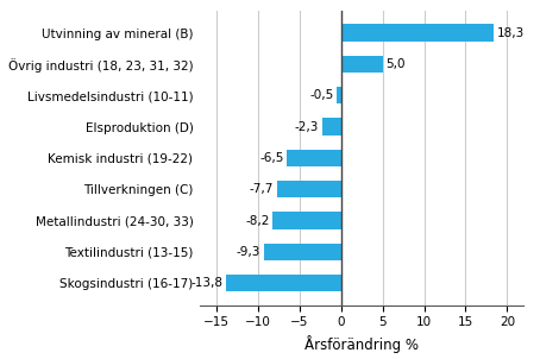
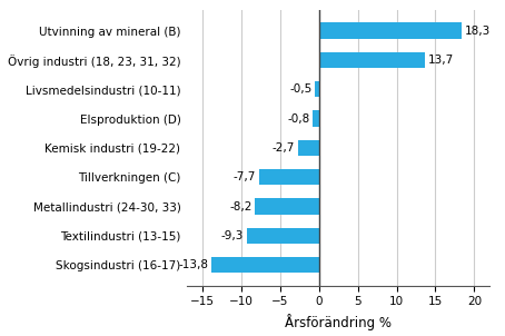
Övrig industri (18, 23, 31, 32): 5,0 -> 13,7
Elsproduktion (D): -2,3 -> -0,8
Kemisk industri (19-22): -6,5 -> -2,7
